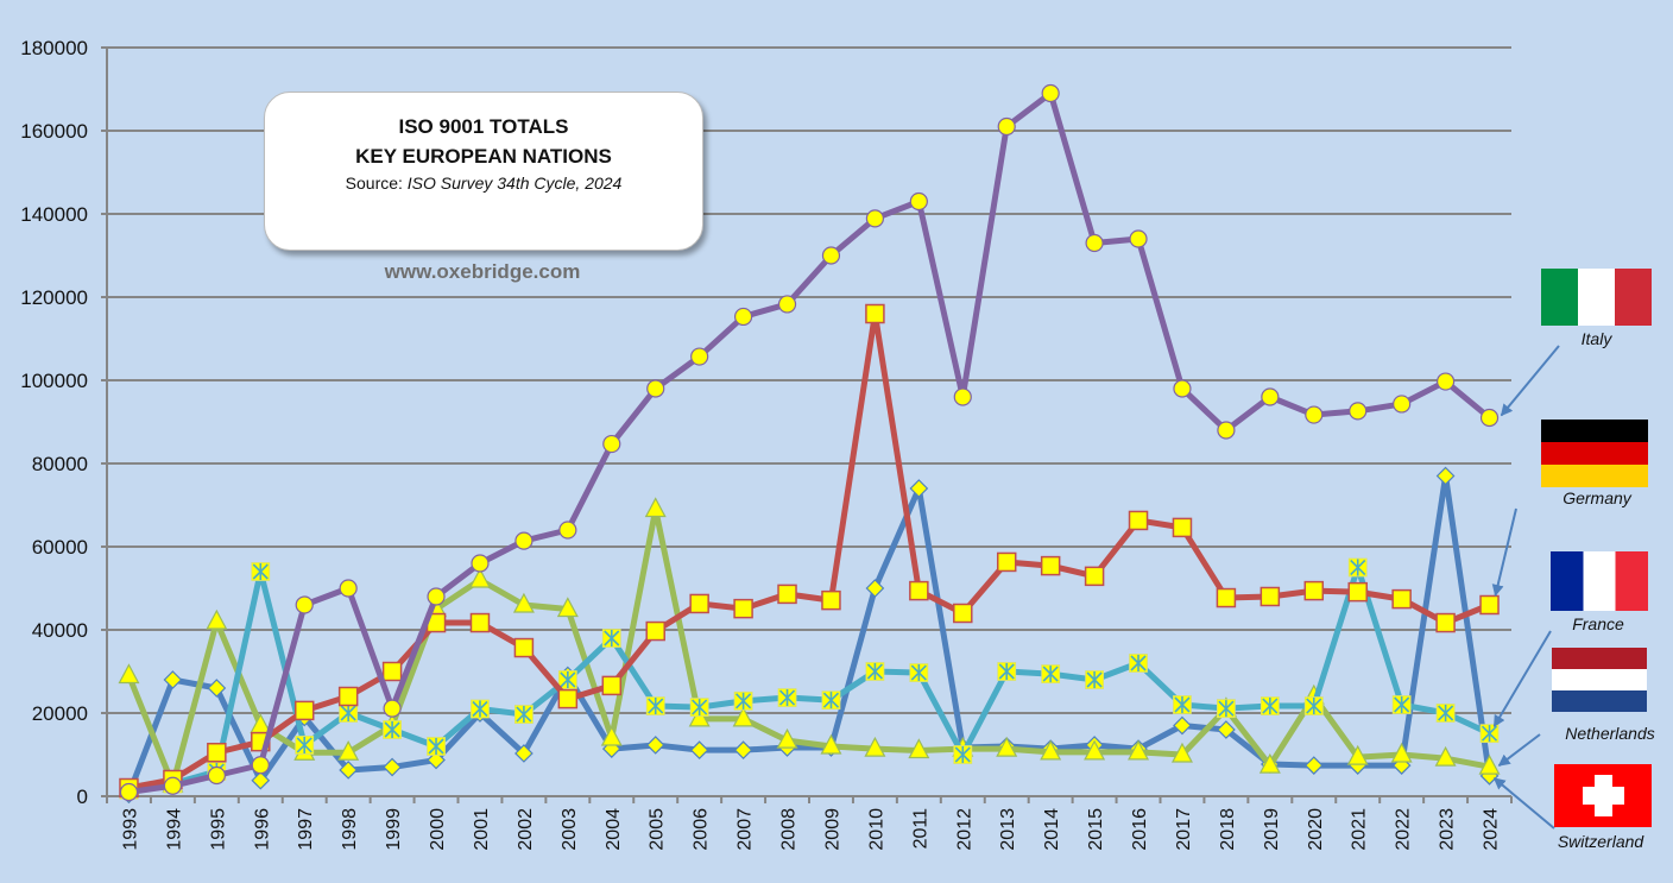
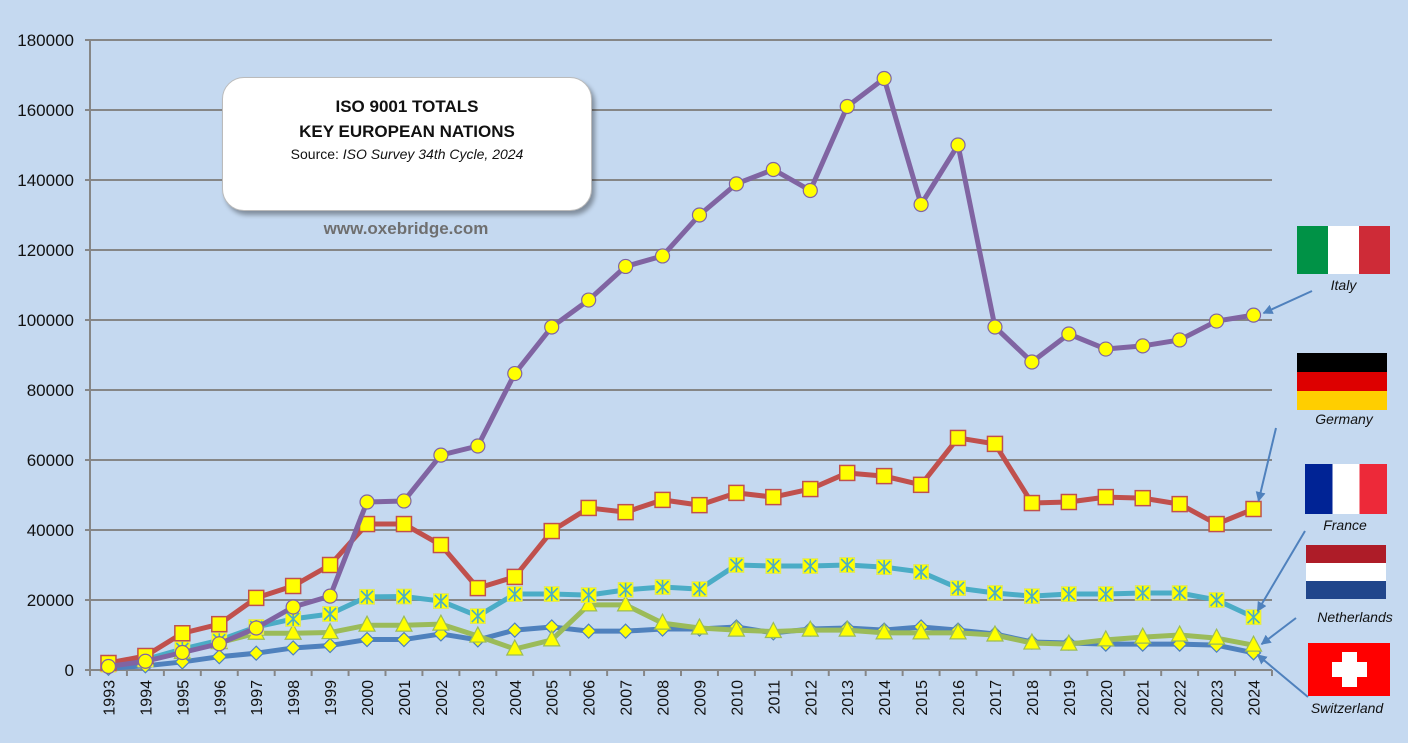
Netherlands/1993: 29000 -> 2000
Switzerland/1994: 28000 -> 1000
Netherlands/1995: 42000 -> 5000
Switzerland/1995: 26000 -> 2000
France/1996: 54000 -> 8000
Netherlands/1996: 17000 -> 8000
Italy/1997: 46000 -> 12000
Switzerland/1997: 19000 -> 5000
Italy/1998: 50000 -> 18000
France/1998: 20000 -> 15000
Netherlands/1999: 17000 -> 11000
France/2000: 12000 -> 21000
Netherlands/2000: 45000 -> 13000
Italy/2001: 56000 -> 48000
Netherlands/2001: 52000 -> 13000
Switzerland/2001: 20000 -> 9000
Netherlands/2002: 46000 -> 13000
France/2003: 28000 -> 15000
Netherlands/2003: 45000 -> 10000
Switzerland/2003: 29000 -> 9000
France/2004: 38000 -> 22000
Netherlands/2004: 14000 -> 6000
Netherlands/2005: 69000 -> 9000
Germany/2010: 116000 -> 51000
Switzerland/2010: 50000 -> 12000
Switzerland/2011: 74000 -> 11000
Italy/2012: 96000 -> 137000
Germany/2012: 44000 -> 52000
France/2012: 10000 -> 30000
Italy/2016: 134000 -> 150000
France/2016: 32000 -> 23000
Switzerland/2017: 17000 -> 10000
Netherlands/2018: 21000 -> 8000
Switzerland/2018: 16000 -> 8000
Netherlands/2020: 24000 -> 9000
France/2021: 55000 -> 22000
Switzerland/2023: 77000 -> 7000
Italy/2024: 91000 -> 101000
